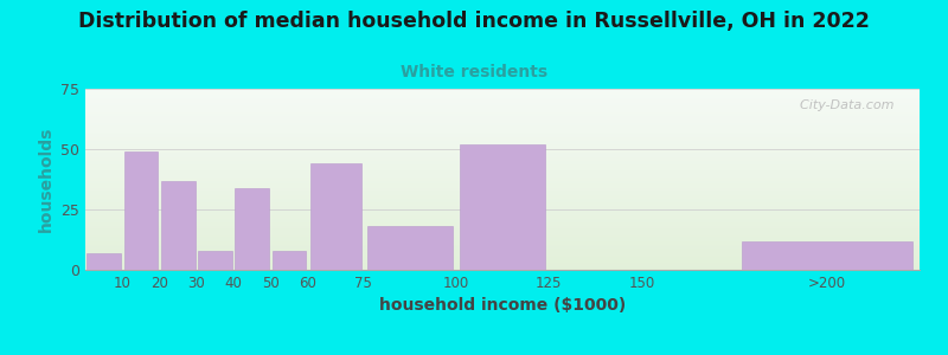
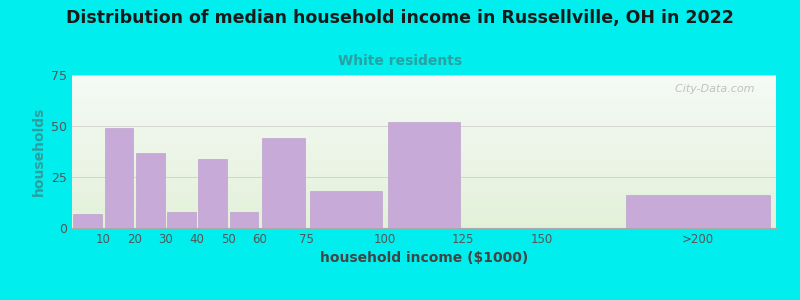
>200: 12 -> 16
